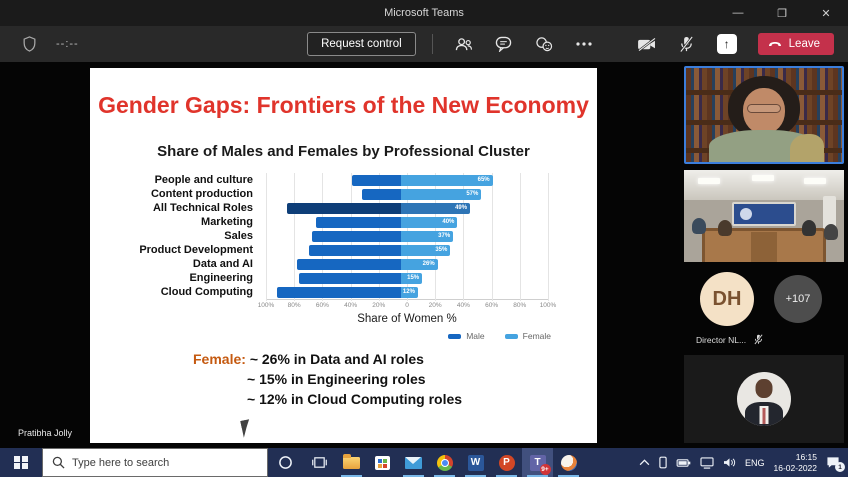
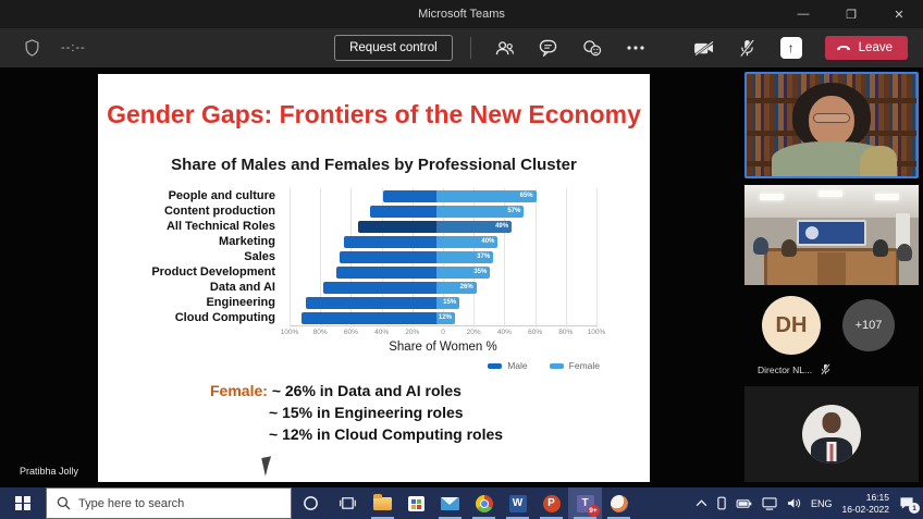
Male/Content production: 28% -> 43%
Male/All Technical Roles: 81% -> 51%
Male/Engineering: 72% -> 85%
